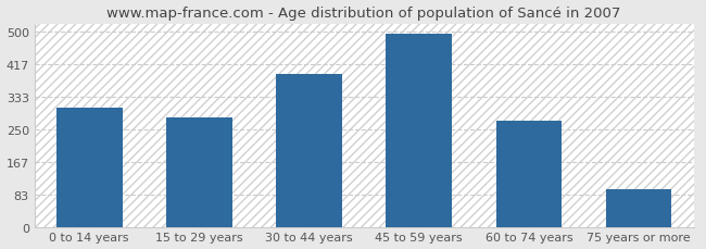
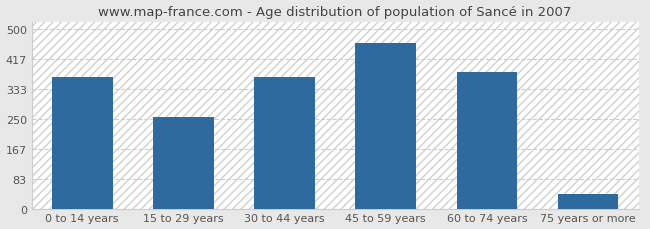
0 to 14 years: 305 -> 365
15 to 29 years: 280 -> 255
30 to 44 years: 390 -> 365
45 to 59 years: 493 -> 460
60 to 74 years: 270 -> 380
75 years or more: 95 -> 40
